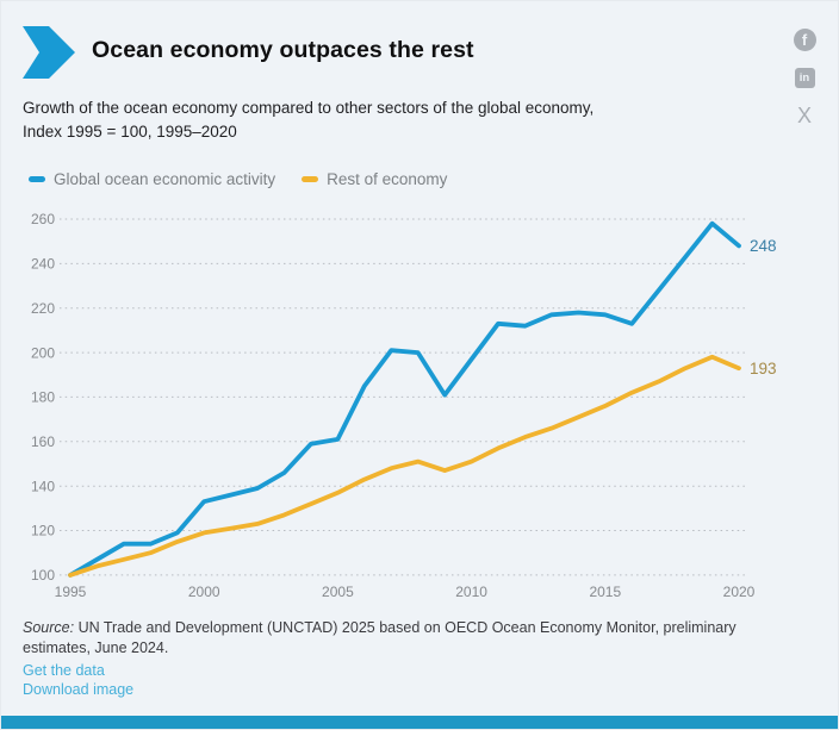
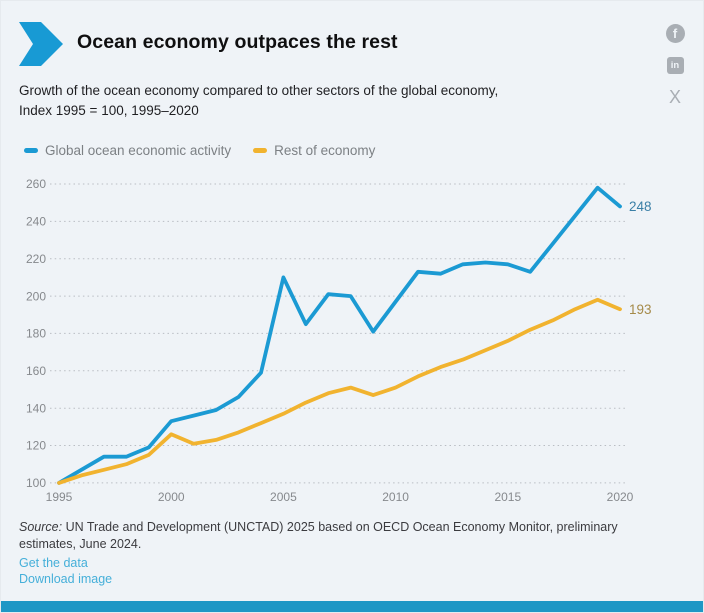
Rest of economy/2000: 119 -> 126
Global ocean economic activity/2005: 161 -> 210
